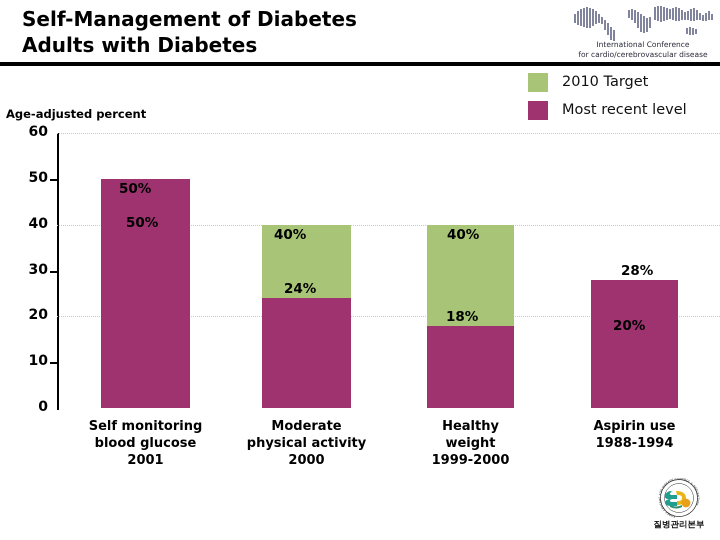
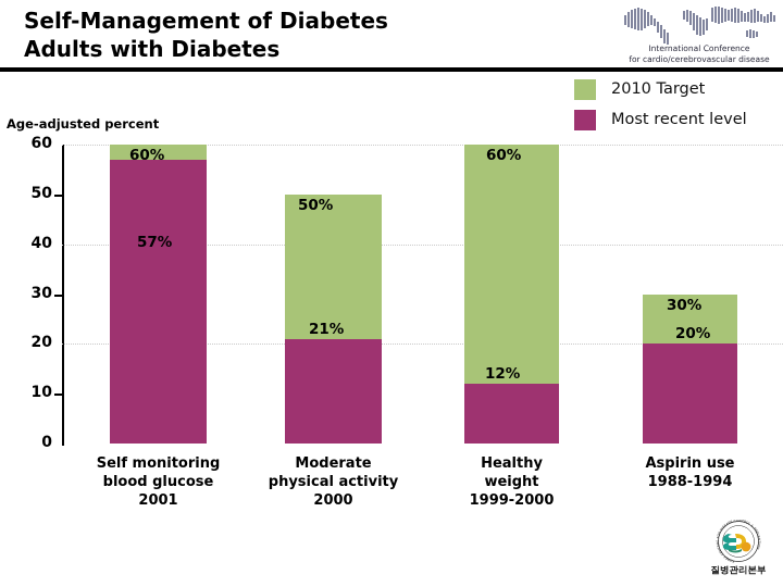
2010 Target/Self monitoring blood glucose 2001: 50% -> 60%
Most recent level/Self monitoring blood glucose 2001: 50% -> 57%
2010 Target/Moderate physical activity 2000: 40% -> 50%
Most recent level/Moderate physical activity 2000: 24% -> 21%
2010 Target/Healthy weight 1999-2000: 40% -> 60%
Most recent level/Healthy weight 1999-2000: 18% -> 12%
2010 Target/Aspirin use 1988-1994: 20% -> 30%
Most recent level/Aspirin use 1988-1994: 28% -> 20%
